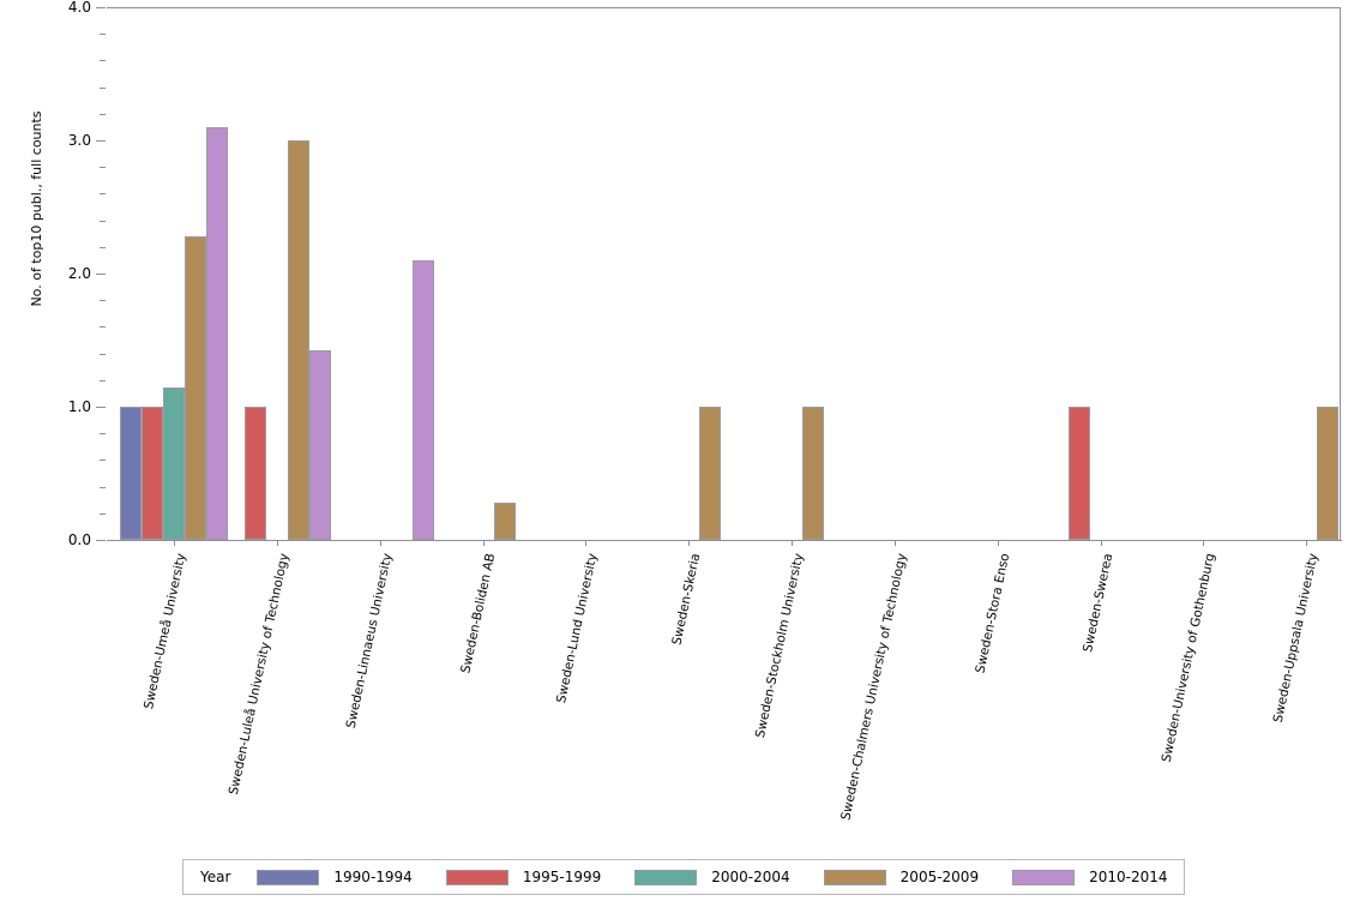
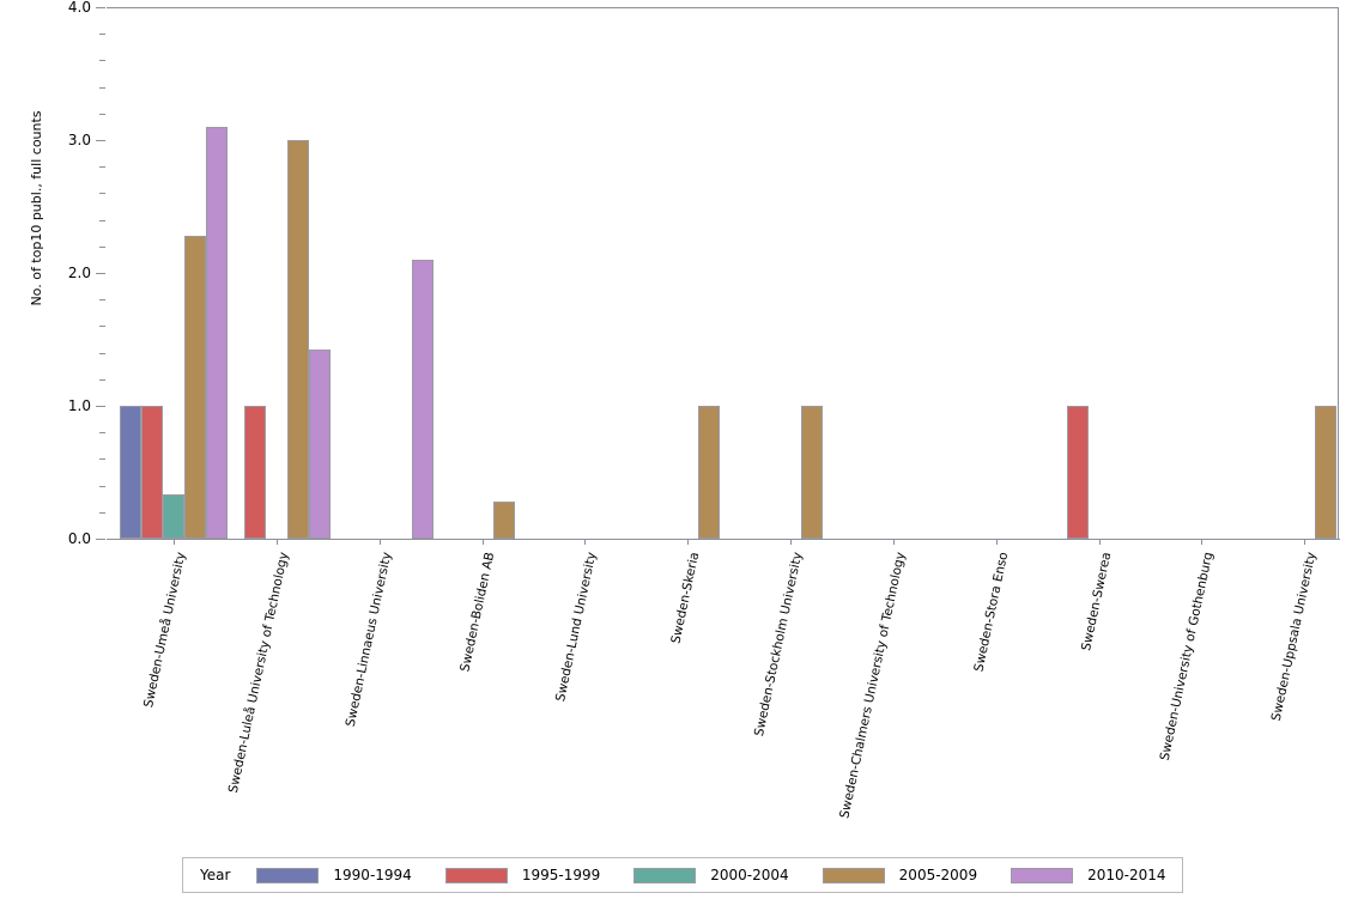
2000-2004/Sweden-Umeå University: 1.14 -> 0.33
